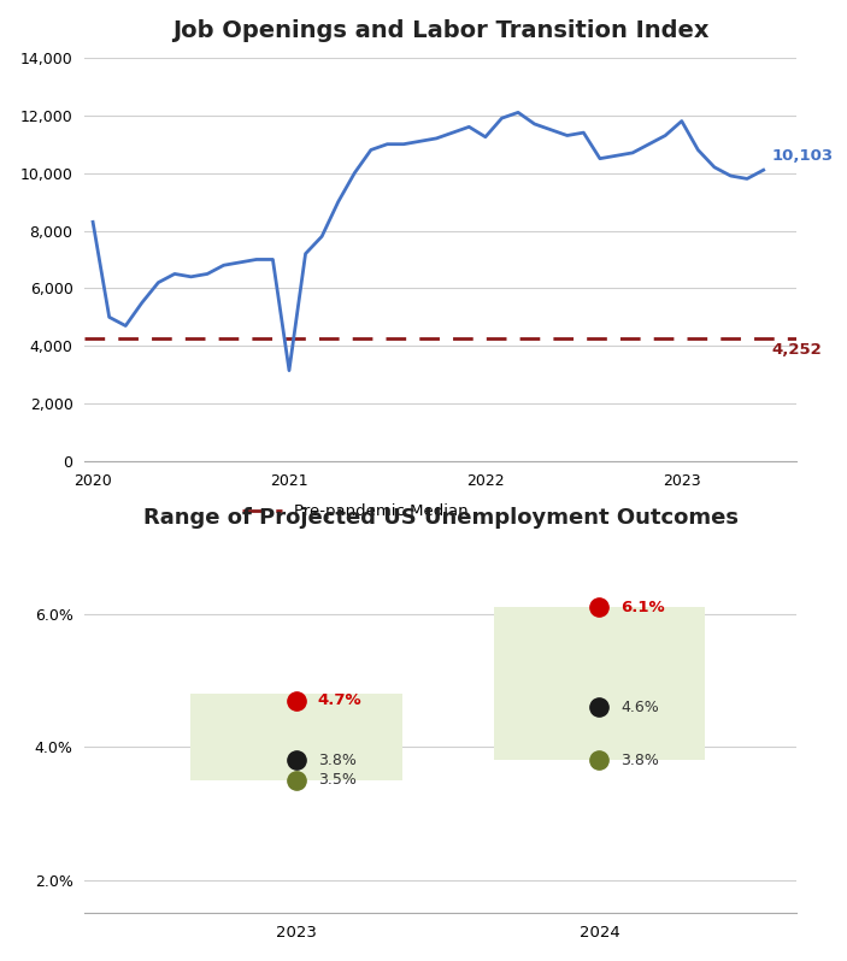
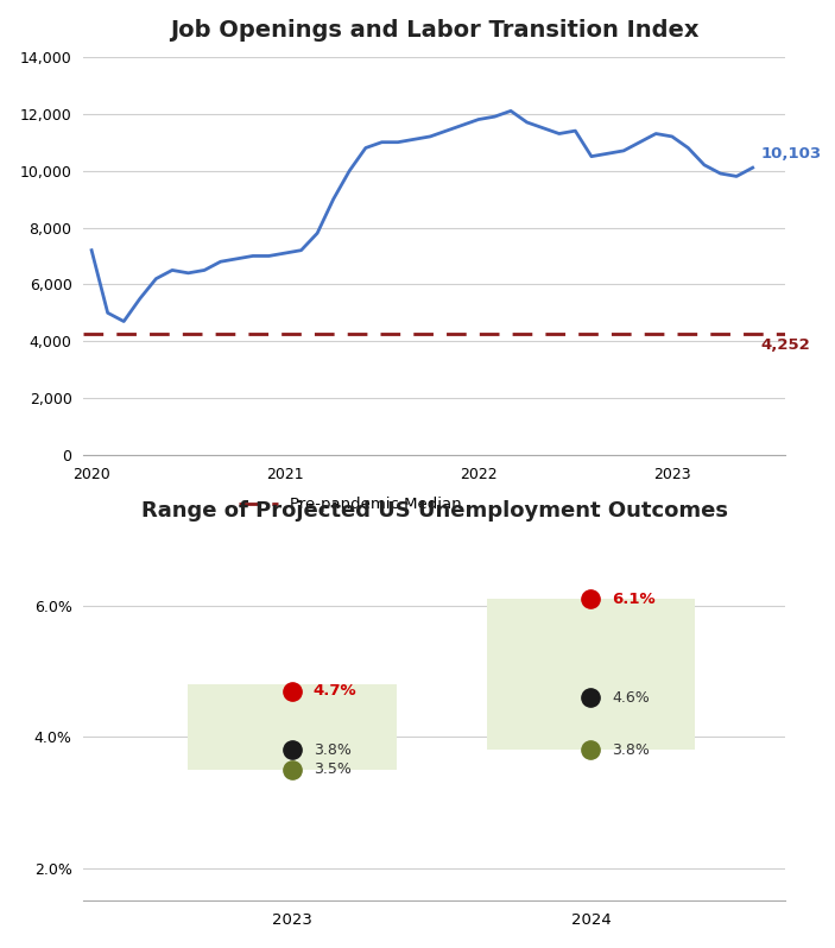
2020: 8,300 -> 7,200
2021: 3,150 -> 7,100
2022: 11,250 -> 11,800
2023: 11,800 -> 11,200
